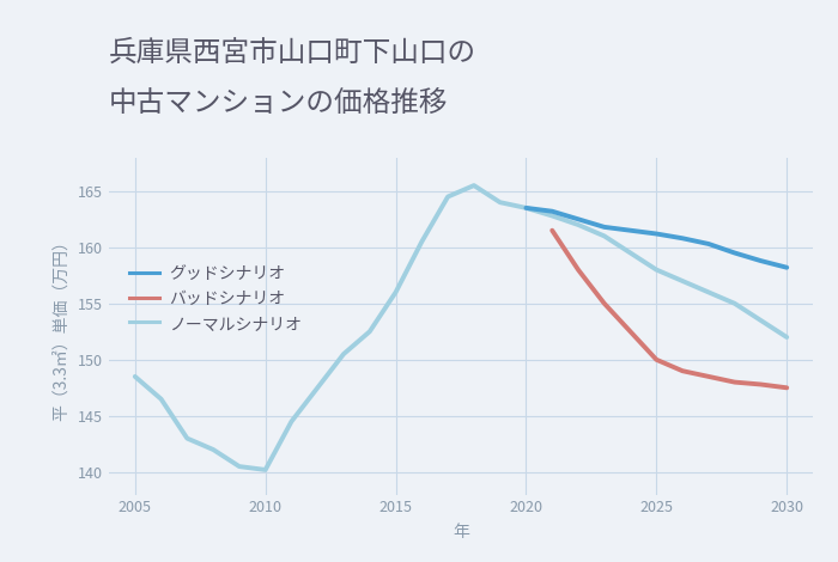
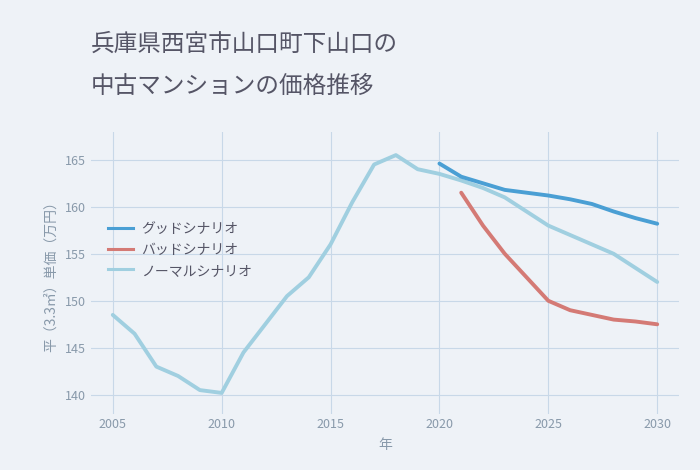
グッドシナリオ/2020: 163.5 -> 164.6
